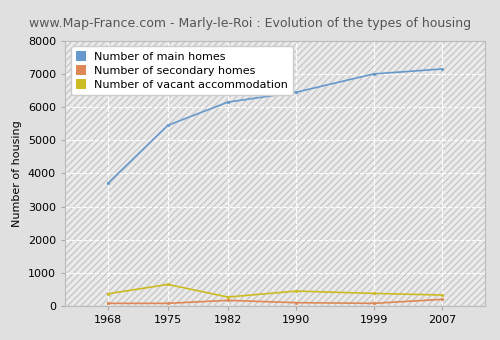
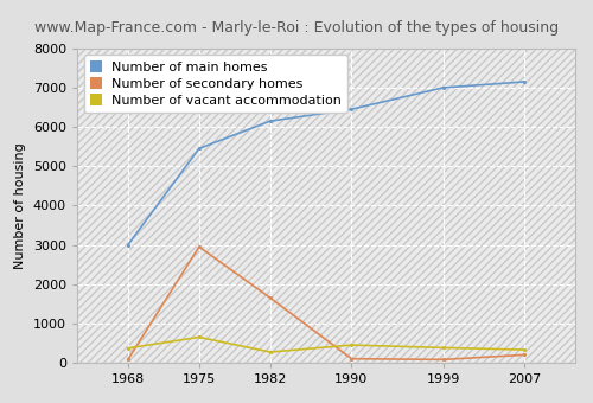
Number of main homes/1968: 3700 -> 3000
Number of secondary homes/1975: 80 -> 2950
Number of secondary homes/1982: 170 -> 1650
